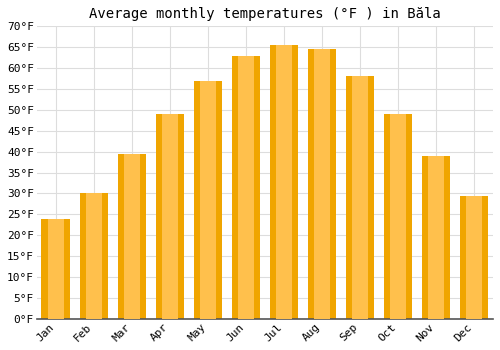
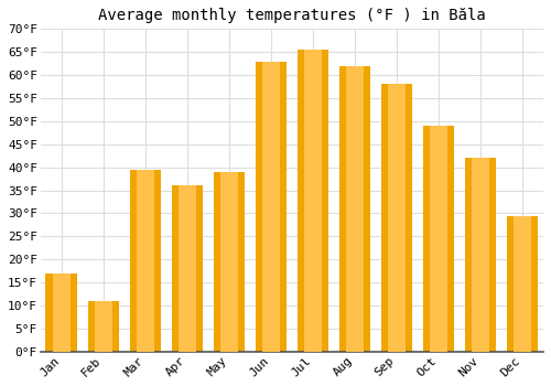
Jan: 24.0°F -> 17.0°F
Feb: 30.0°F -> 11.0°F
Apr: 49.0°F -> 36.0°F
May: 57.0°F -> 39.0°F
Aug: 64.5°F -> 62.0°F
Nov: 39.0°F -> 42.0°F
